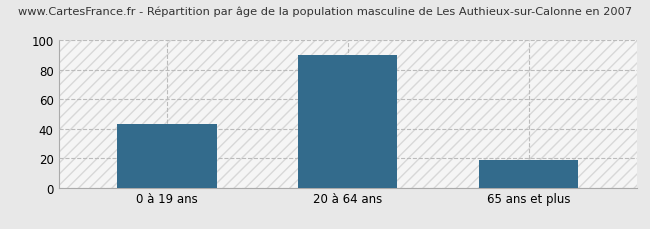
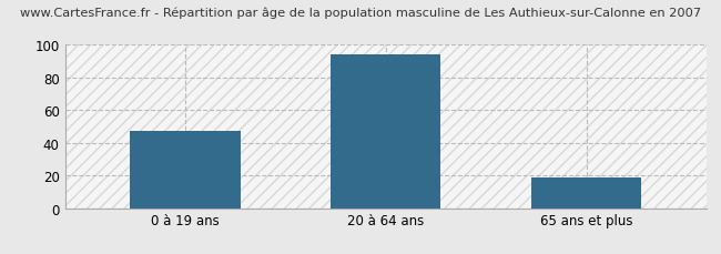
0 à 19 ans: 43 -> 47
20 à 64 ans: 90 -> 94
